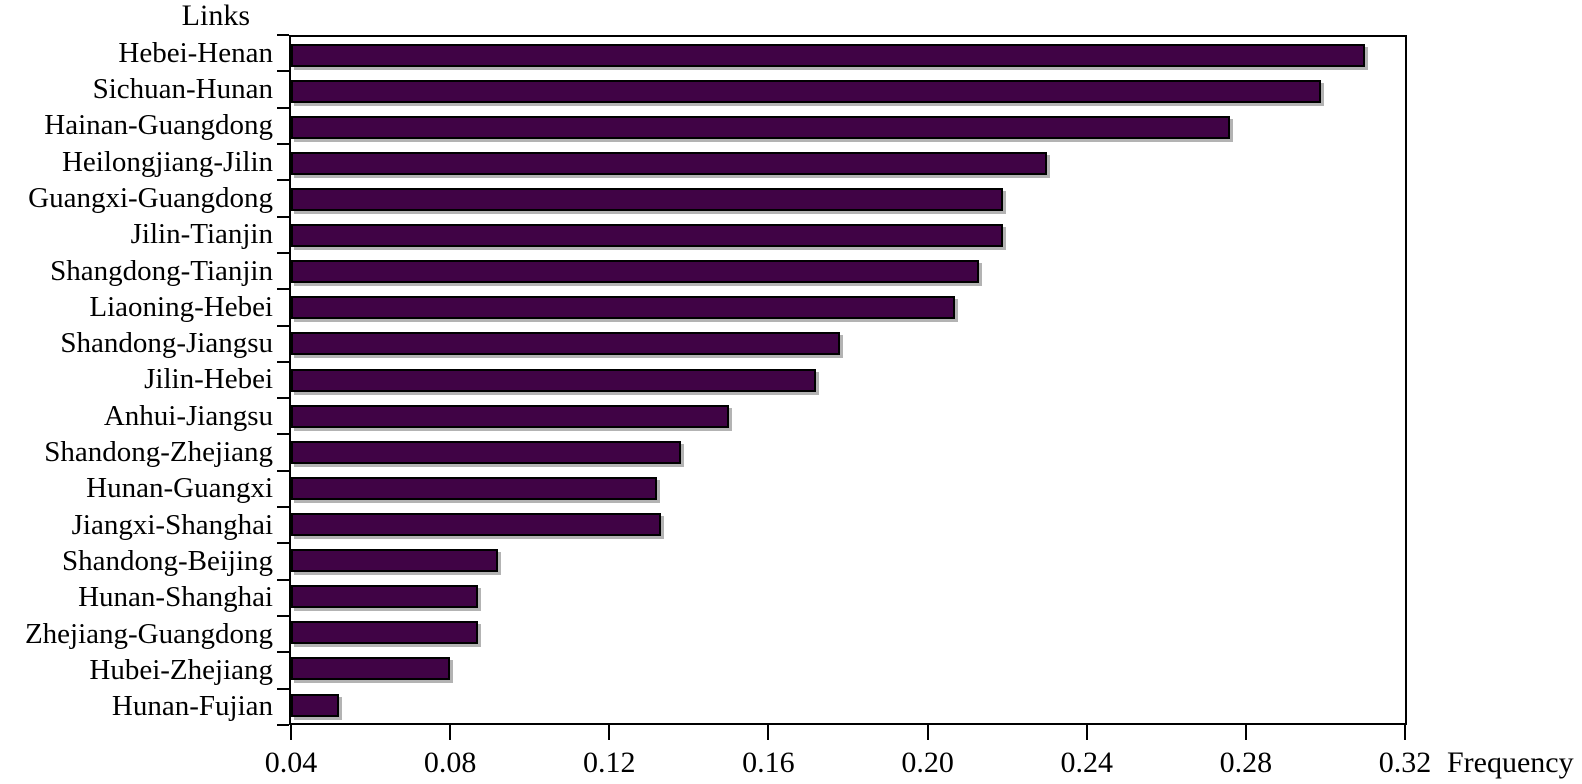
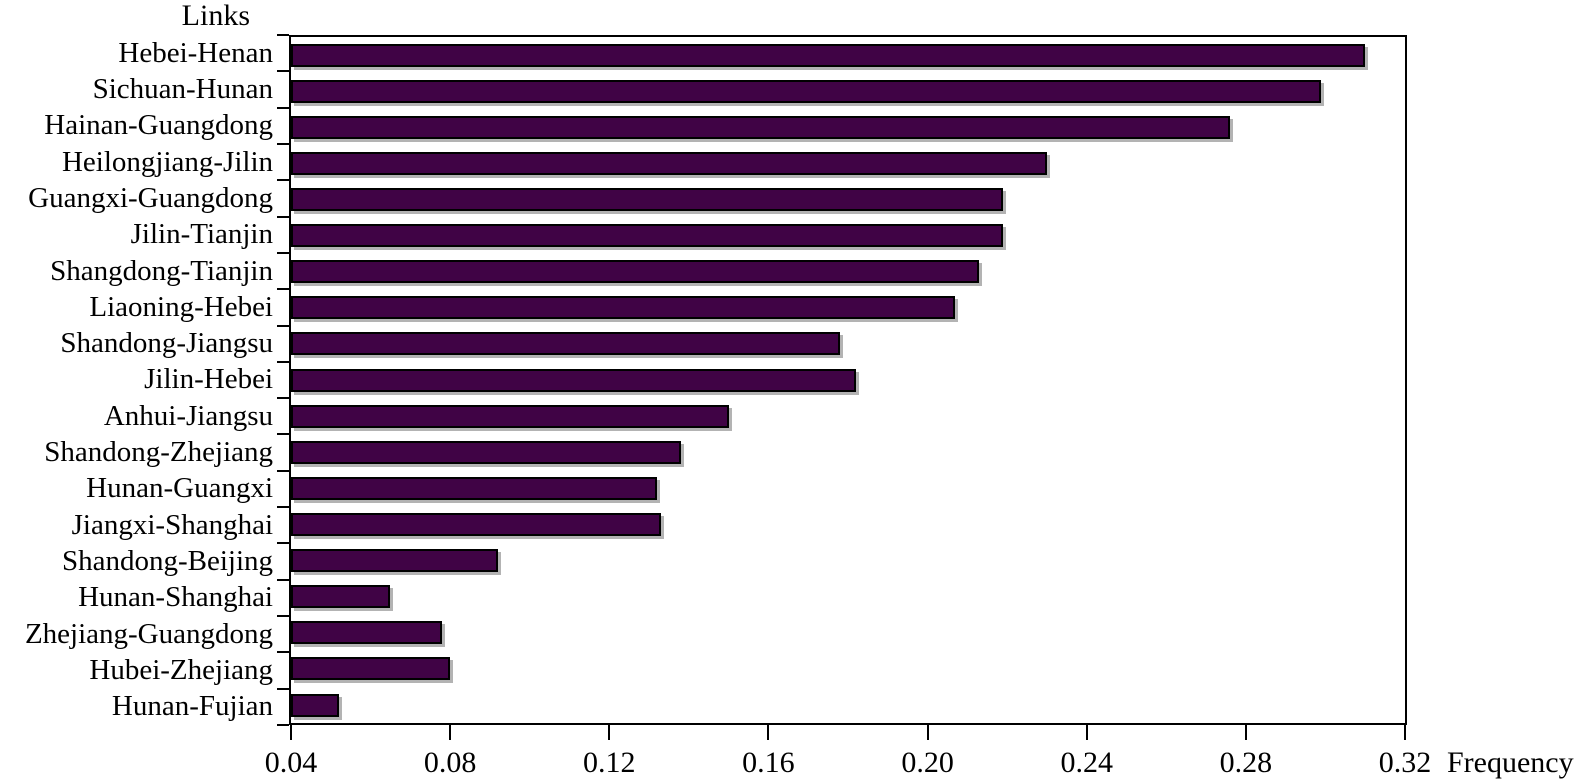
Jilin-Hebei: 0.172 -> 0.182
Hunan-Shanghai: 0.087 -> 0.065
Zhejiang-Guangdong: 0.087 -> 0.078
